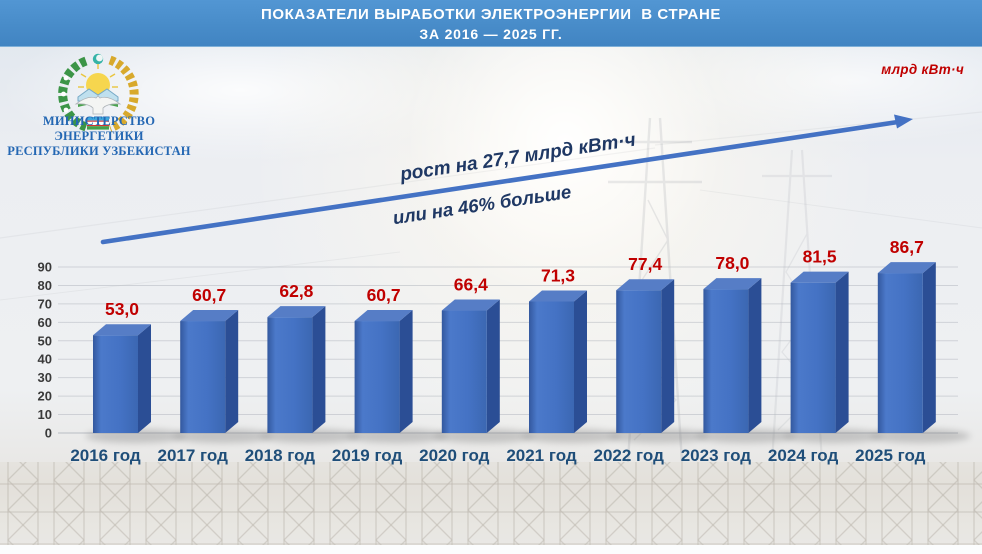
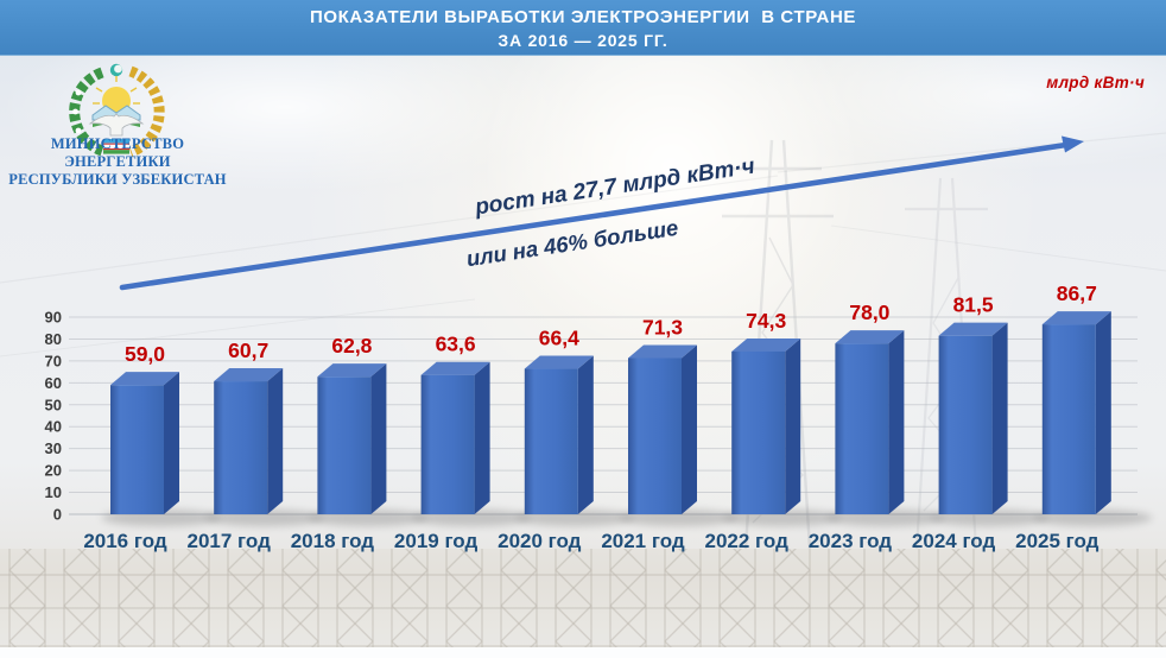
2016 год: 53,0 -> 59,0
2019 год: 60,7 -> 63,6
2022 год: 77,4 -> 74,3
